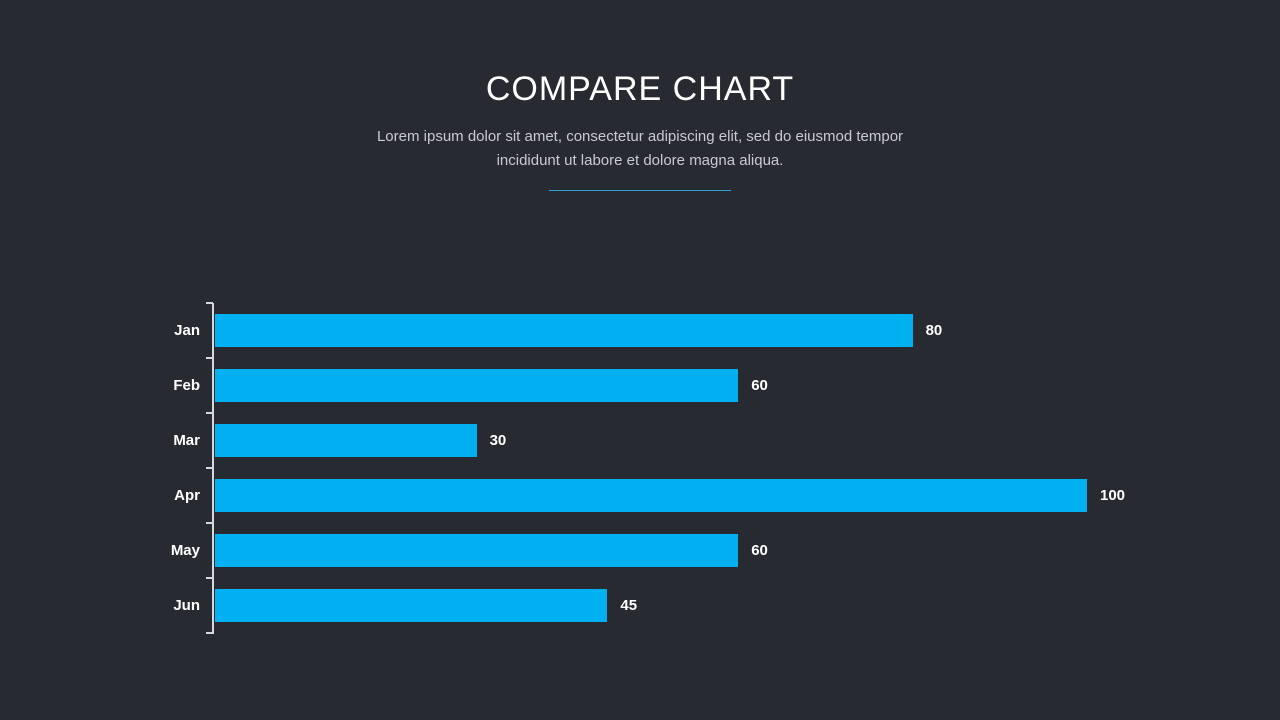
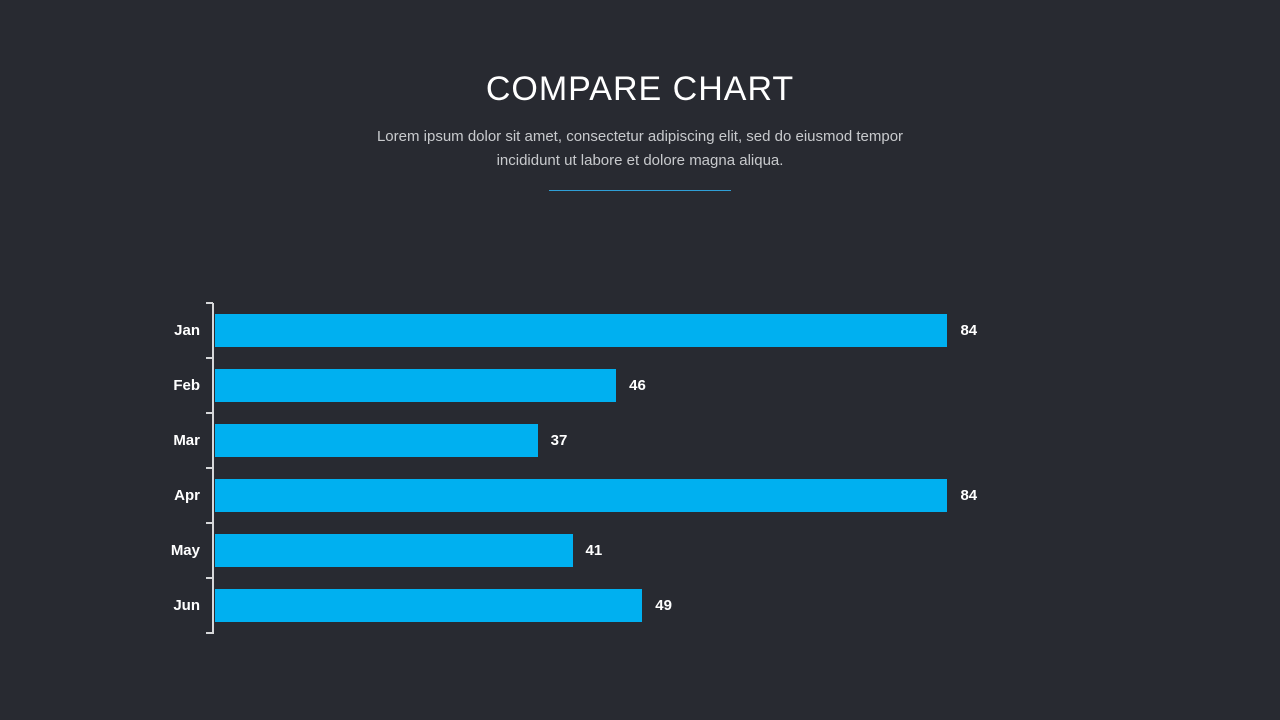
Jan: 80 -> 84
Feb: 60 -> 46
Mar: 30 -> 37
Apr: 100 -> 84
May: 60 -> 41
Jun: 45 -> 49
